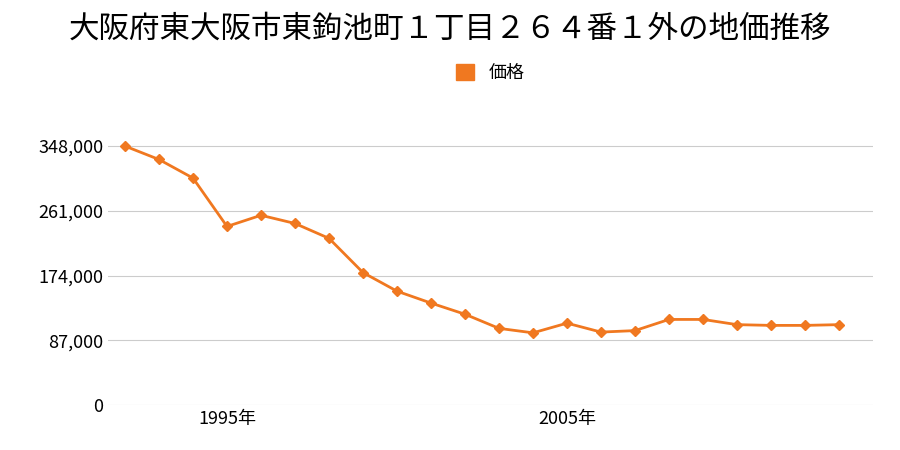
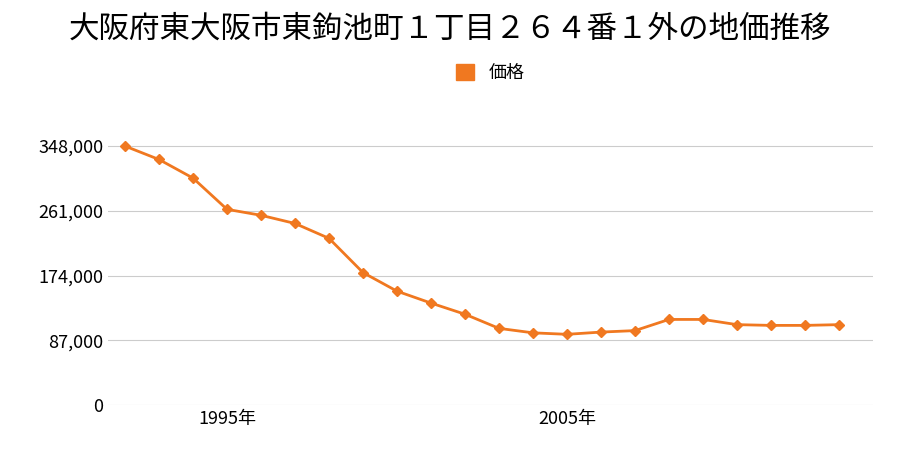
1995年: 240,000 -> 263,000
2005年: 110,000 -> 95,000
